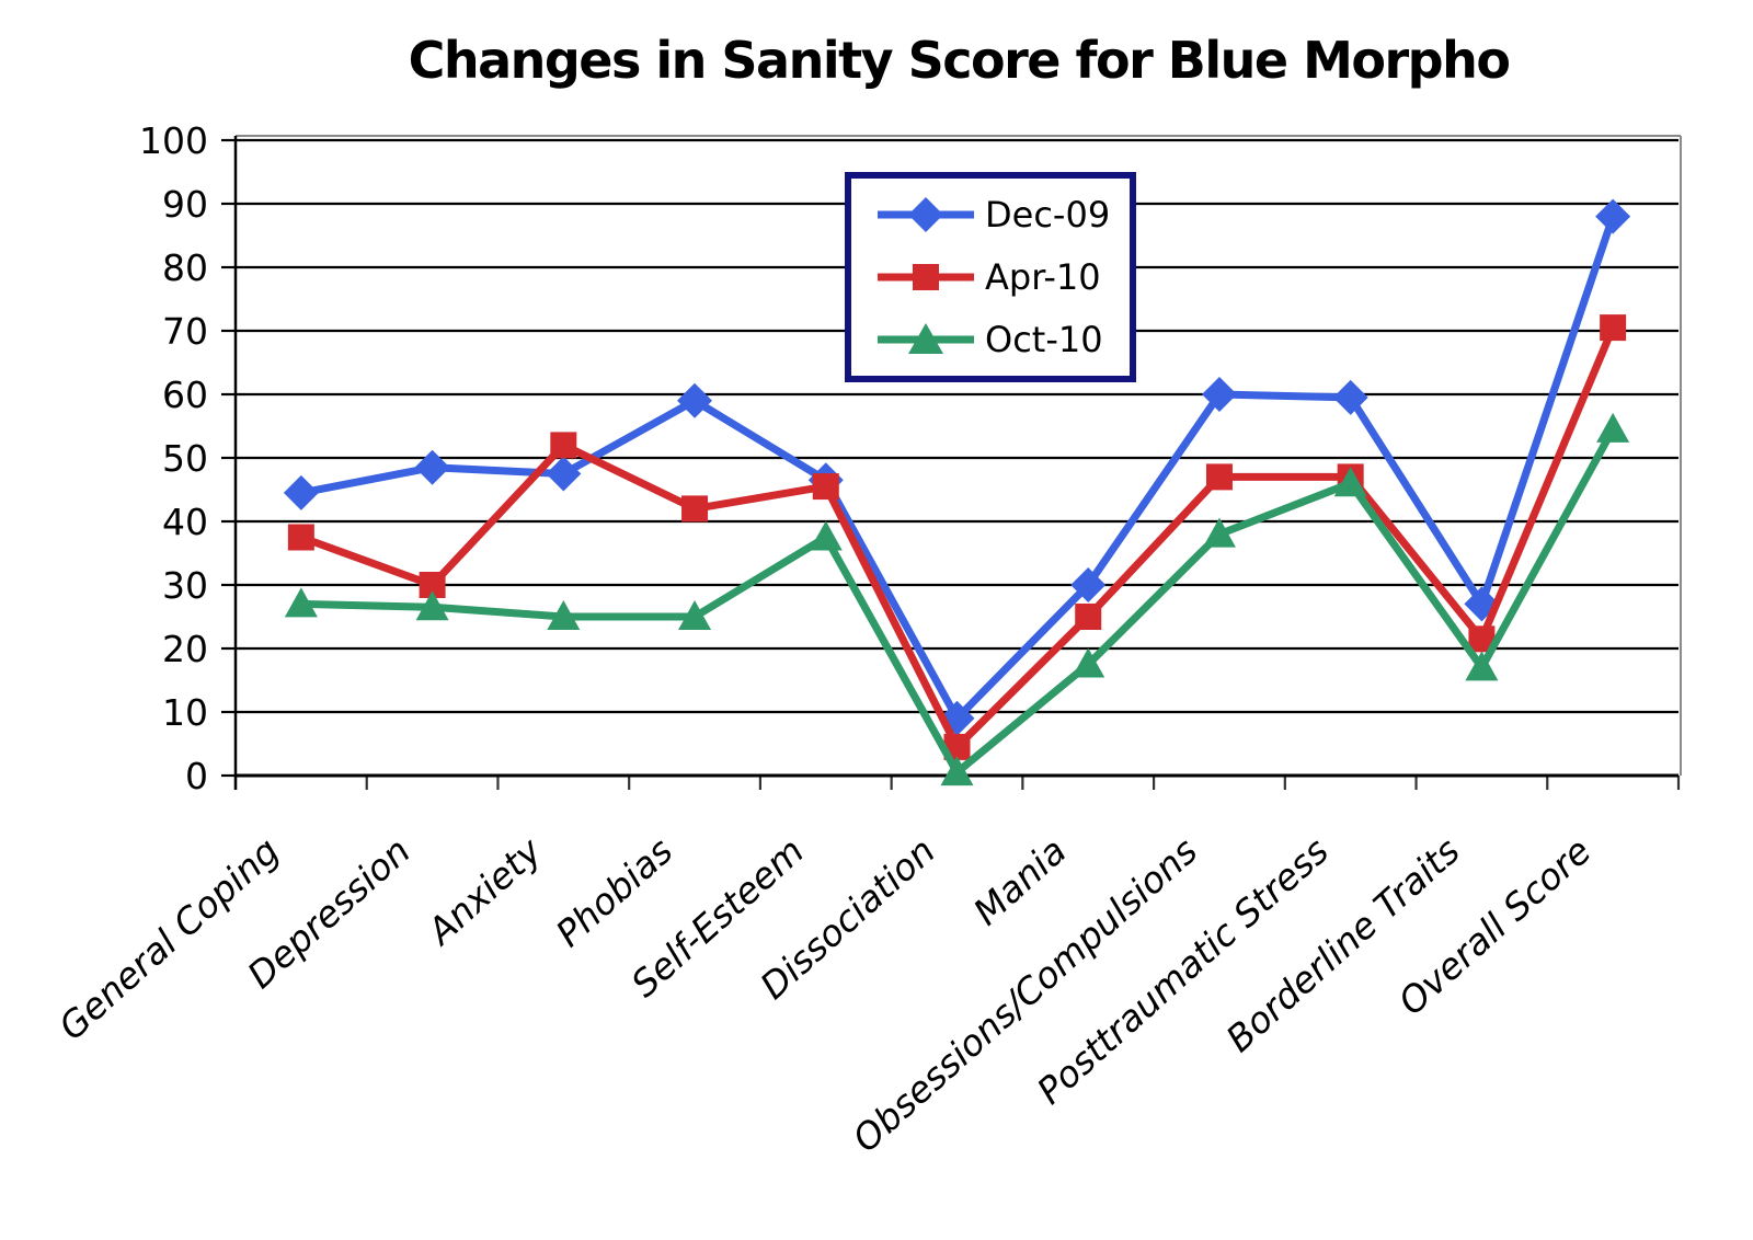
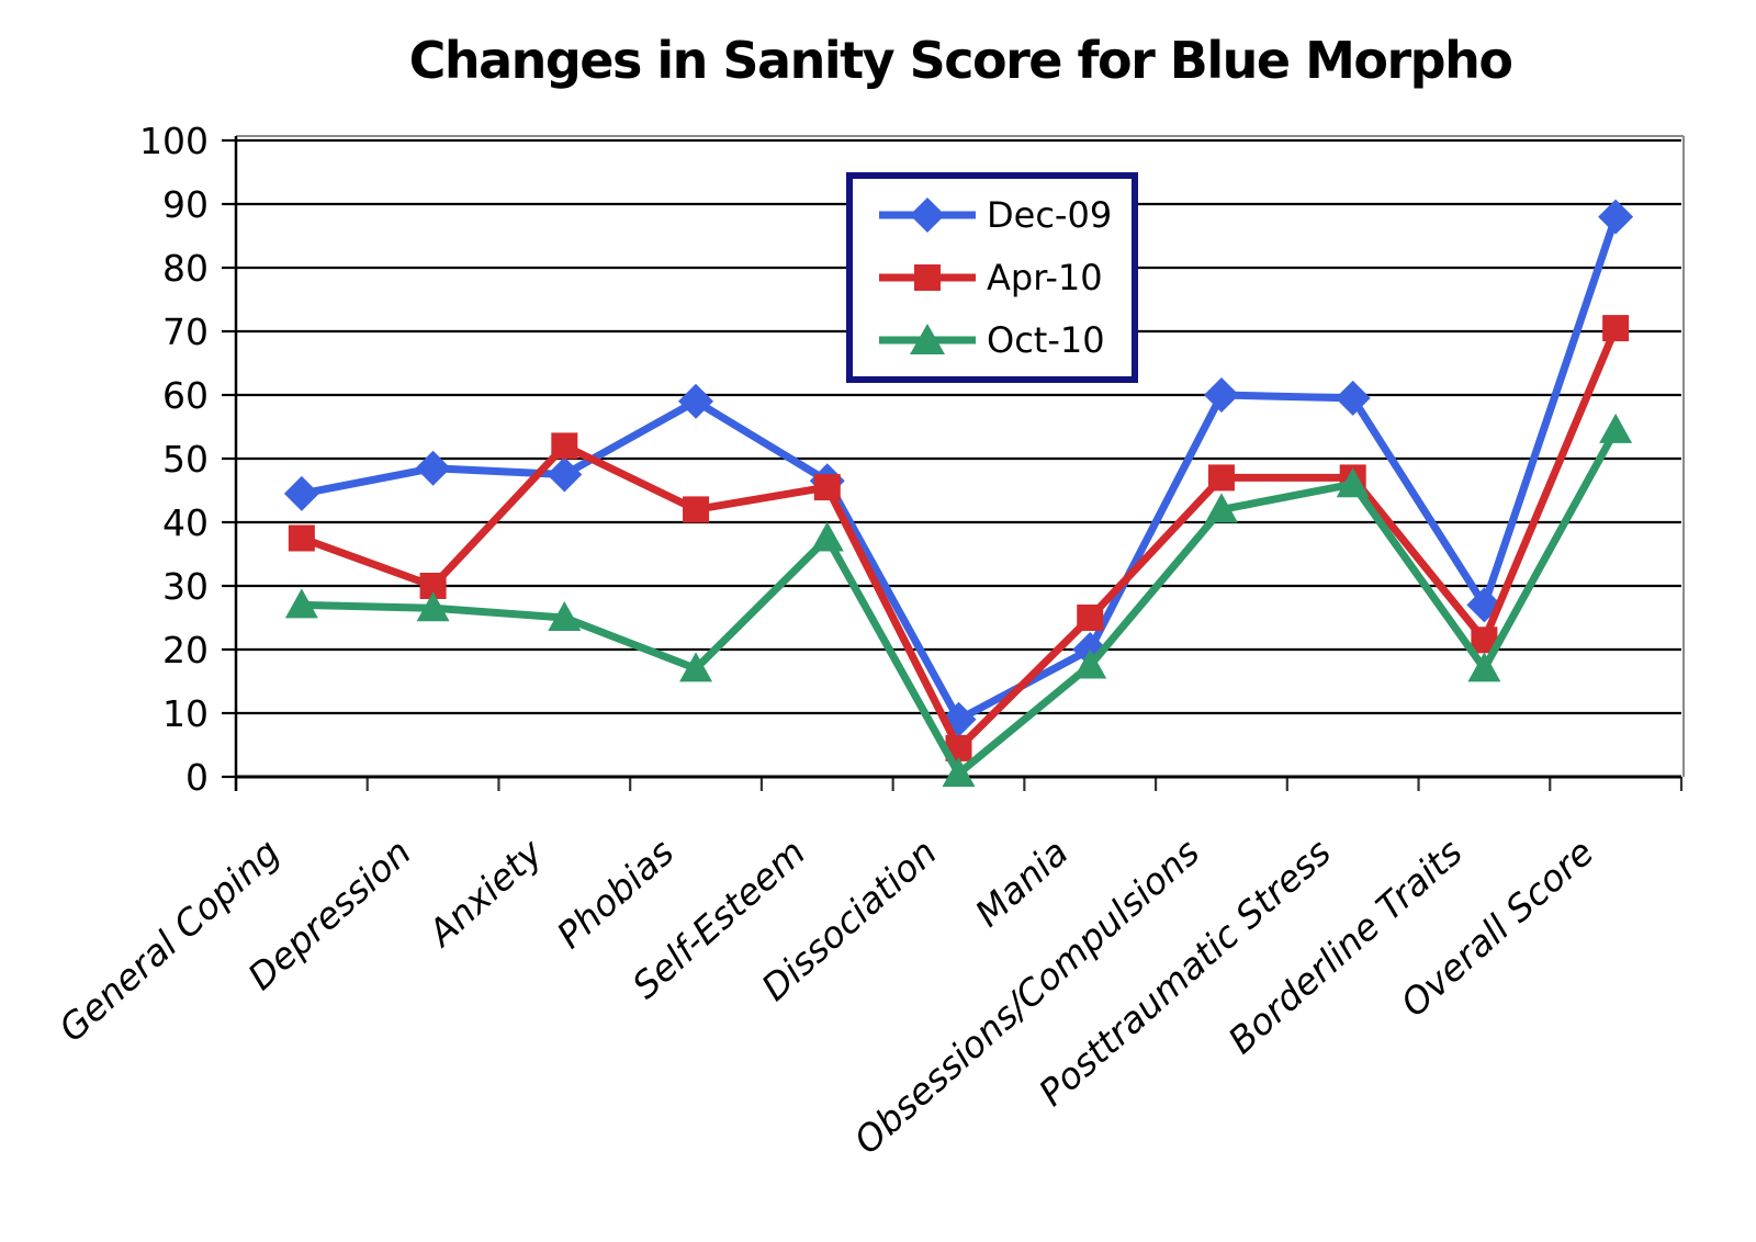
Oct-10/Phobias: 25 -> 17
Dec-09/Mania: 30 -> 20
Oct-10/Obsessions/Compulsions: 38 -> 42
